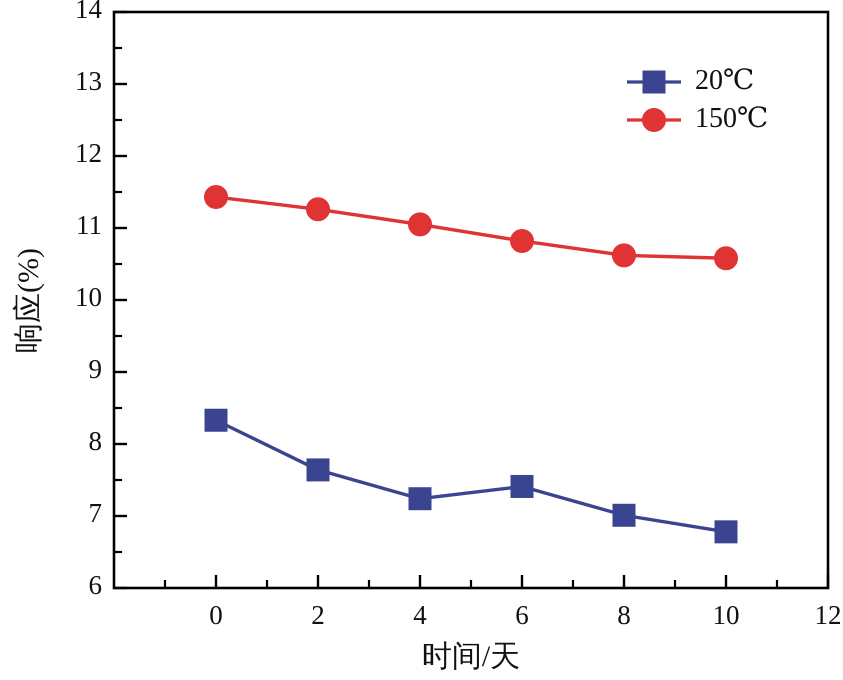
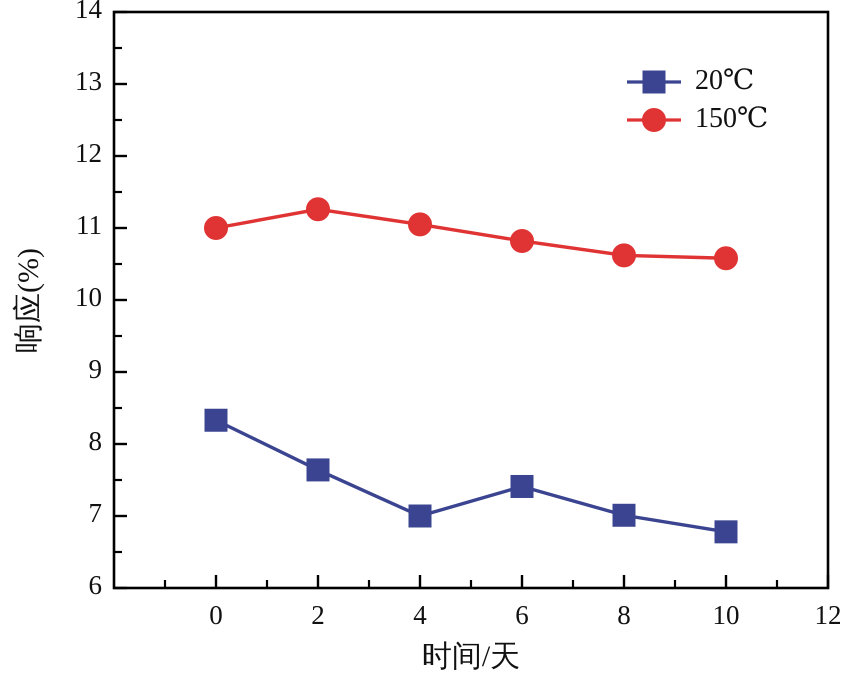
150℃/0: 11.4 -> 11.0
20℃/4: 7.2 -> 7.0
